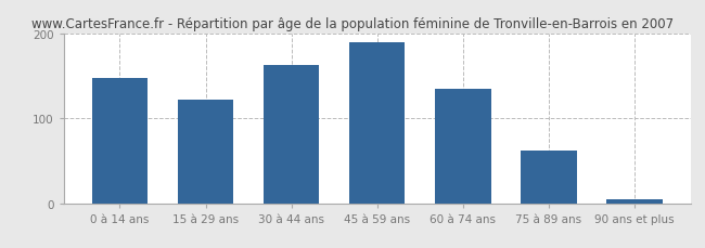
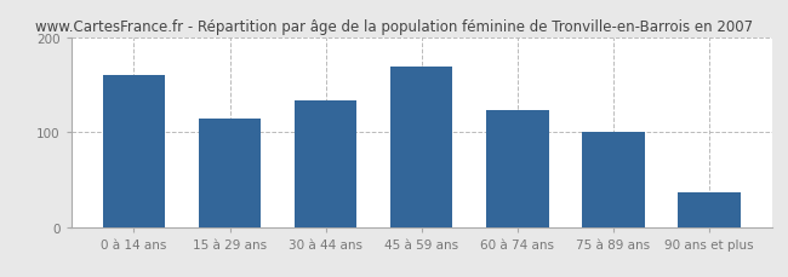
0 à 14 ans: 148 -> 160
15 à 29 ans: 122 -> 114
30 à 44 ans: 163 -> 134
45 à 59 ans: 190 -> 170
60 à 74 ans: 135 -> 124
75 à 89 ans: 62 -> 100
90 ans et plus: 5 -> 36
